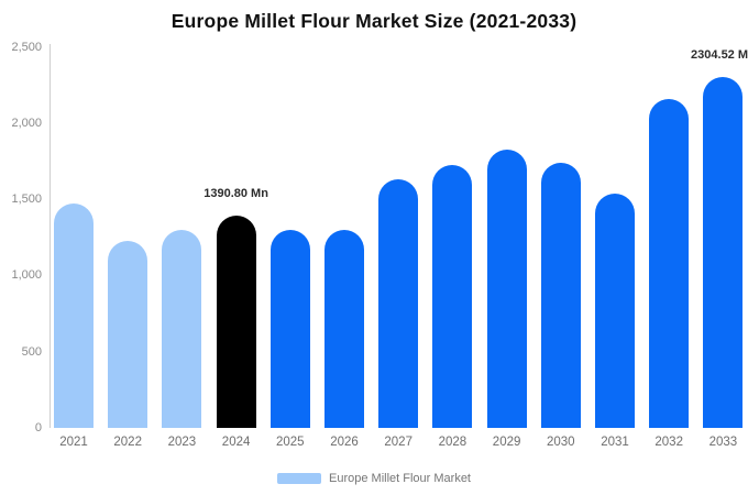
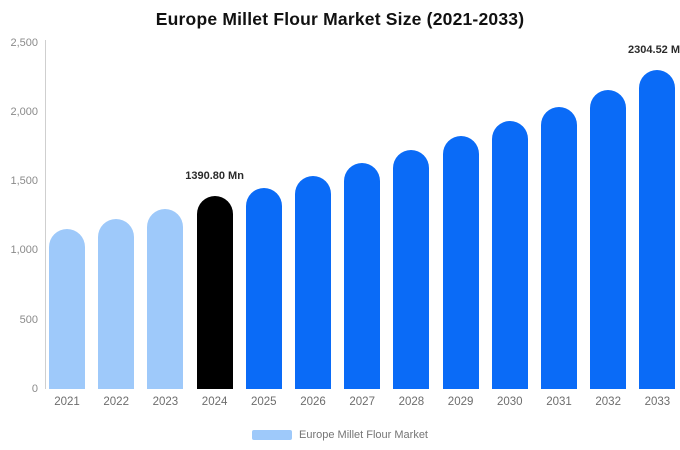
2021: 1470 -> 1160
2025: 1300 -> 1450
2026: 1300 -> 1540
2030: 1740 -> 1930
2031: 1540 -> 2040
